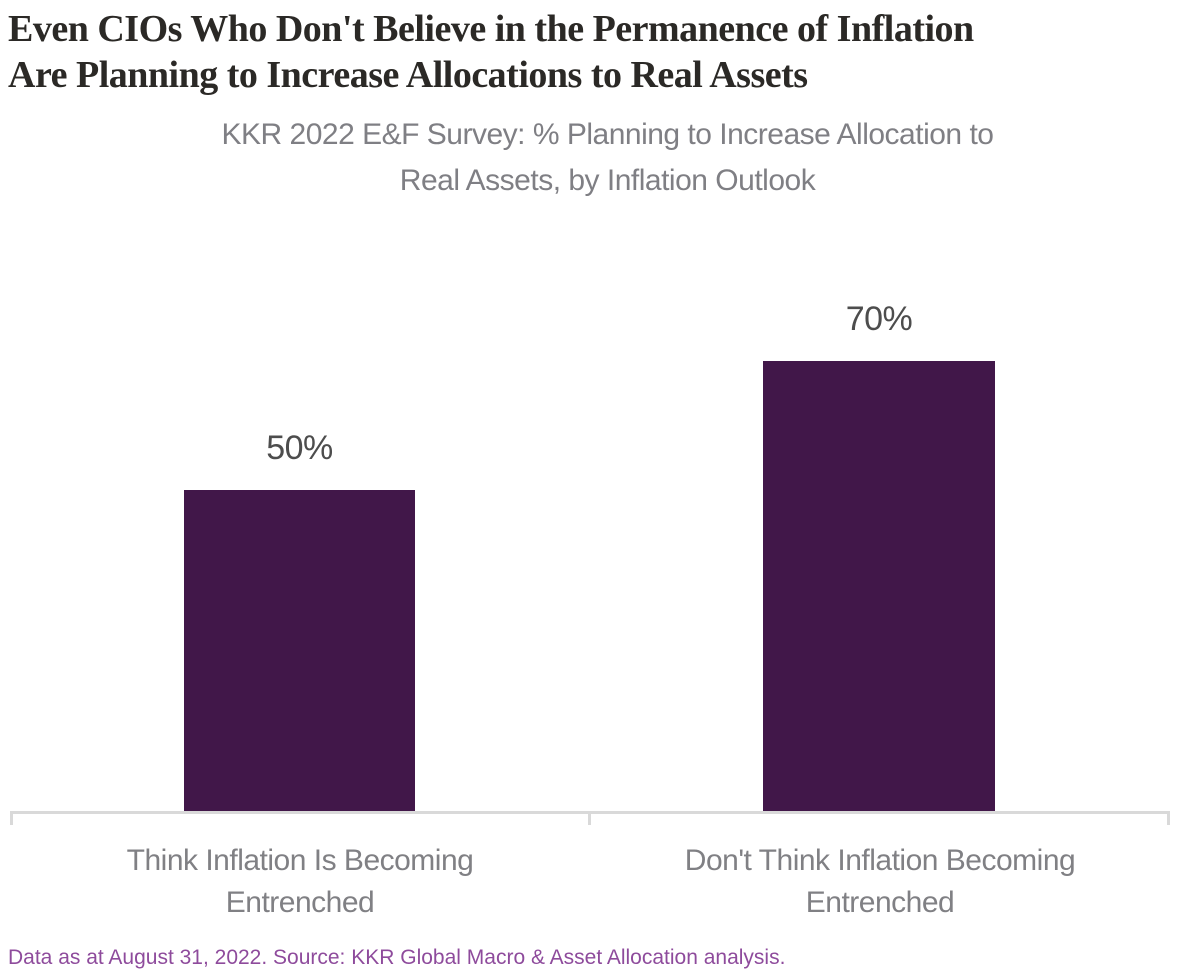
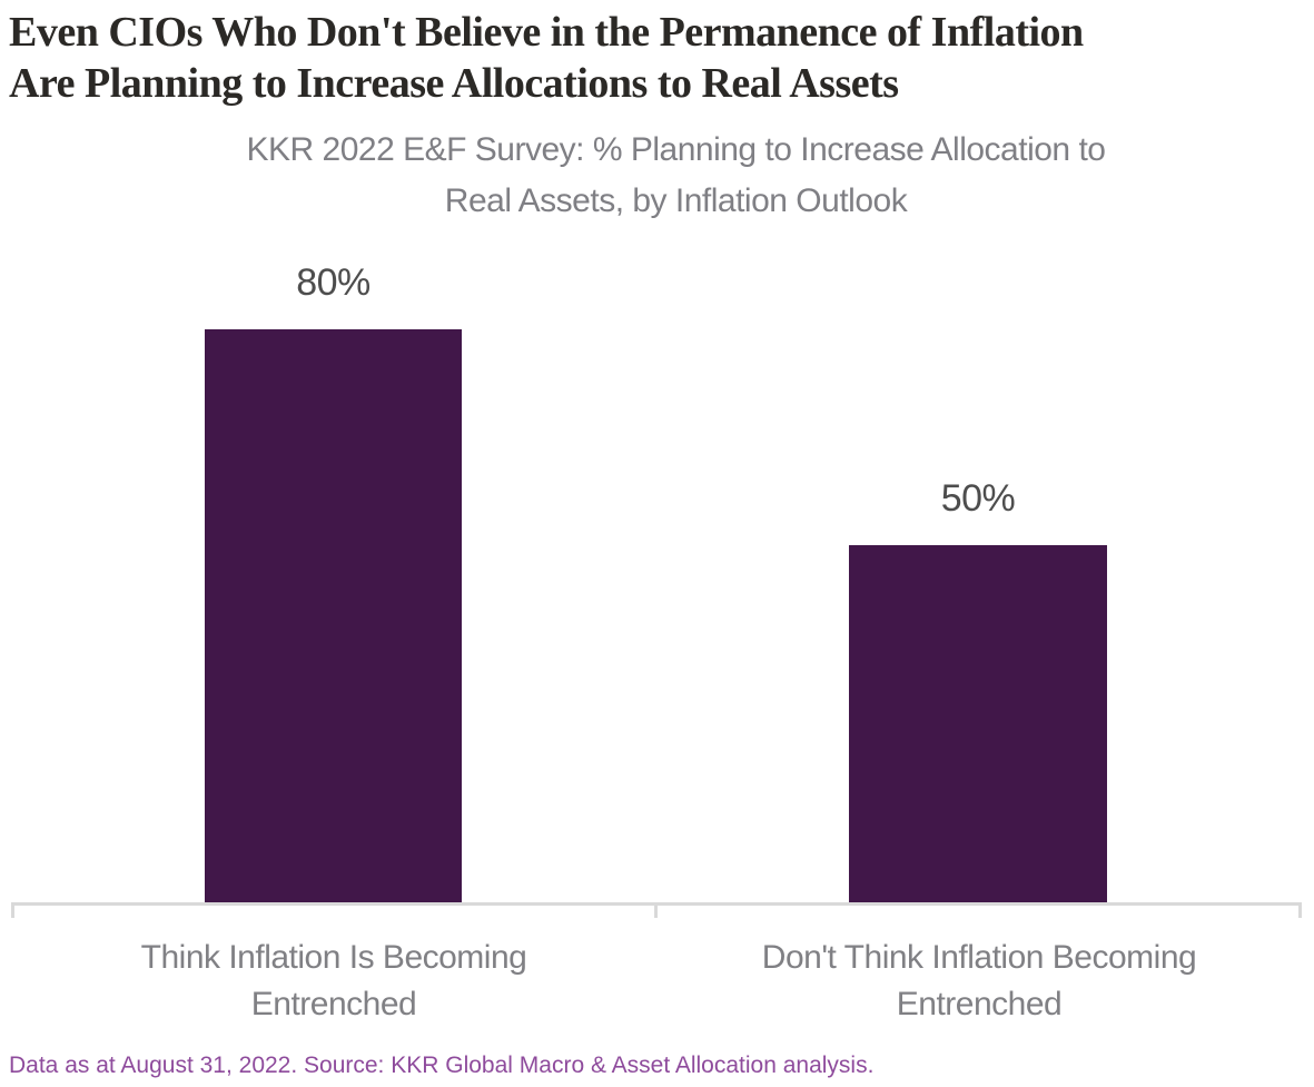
Think Inflation Is Becoming Entrenched: 50% -> 80%
Don't Think Inflation Becoming Entrenched: 70% -> 50%
